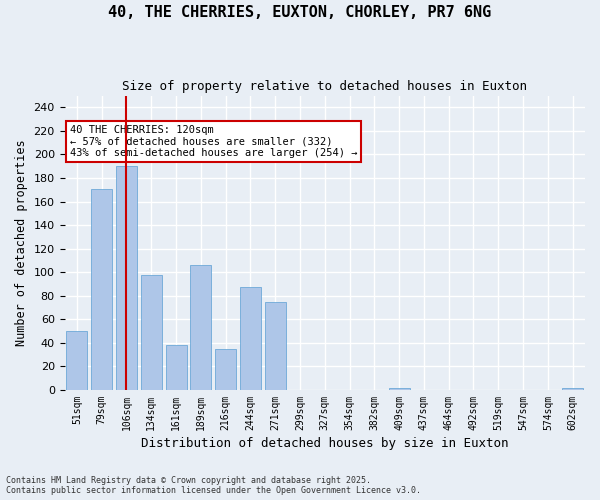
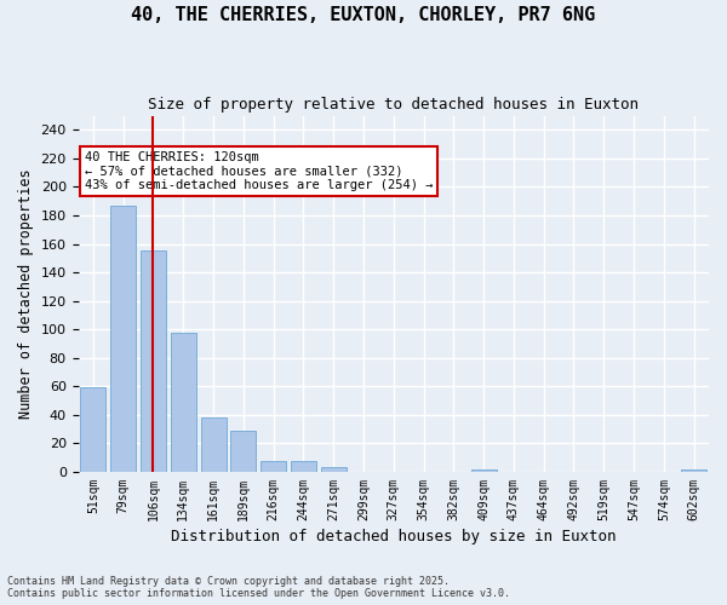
51sqm: 50 -> 59
79sqm: 171 -> 187
106sqm: 190 -> 155
189sqm: 106 -> 29
216sqm: 35 -> 8
244sqm: 87 -> 8
271sqm: 75 -> 3
